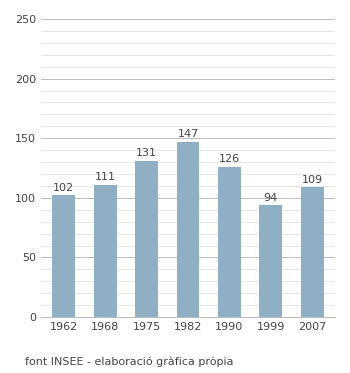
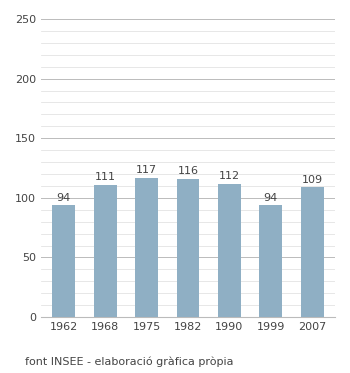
1962: 102 -> 94
1975: 131 -> 117
1982: 147 -> 116
1990: 126 -> 112
